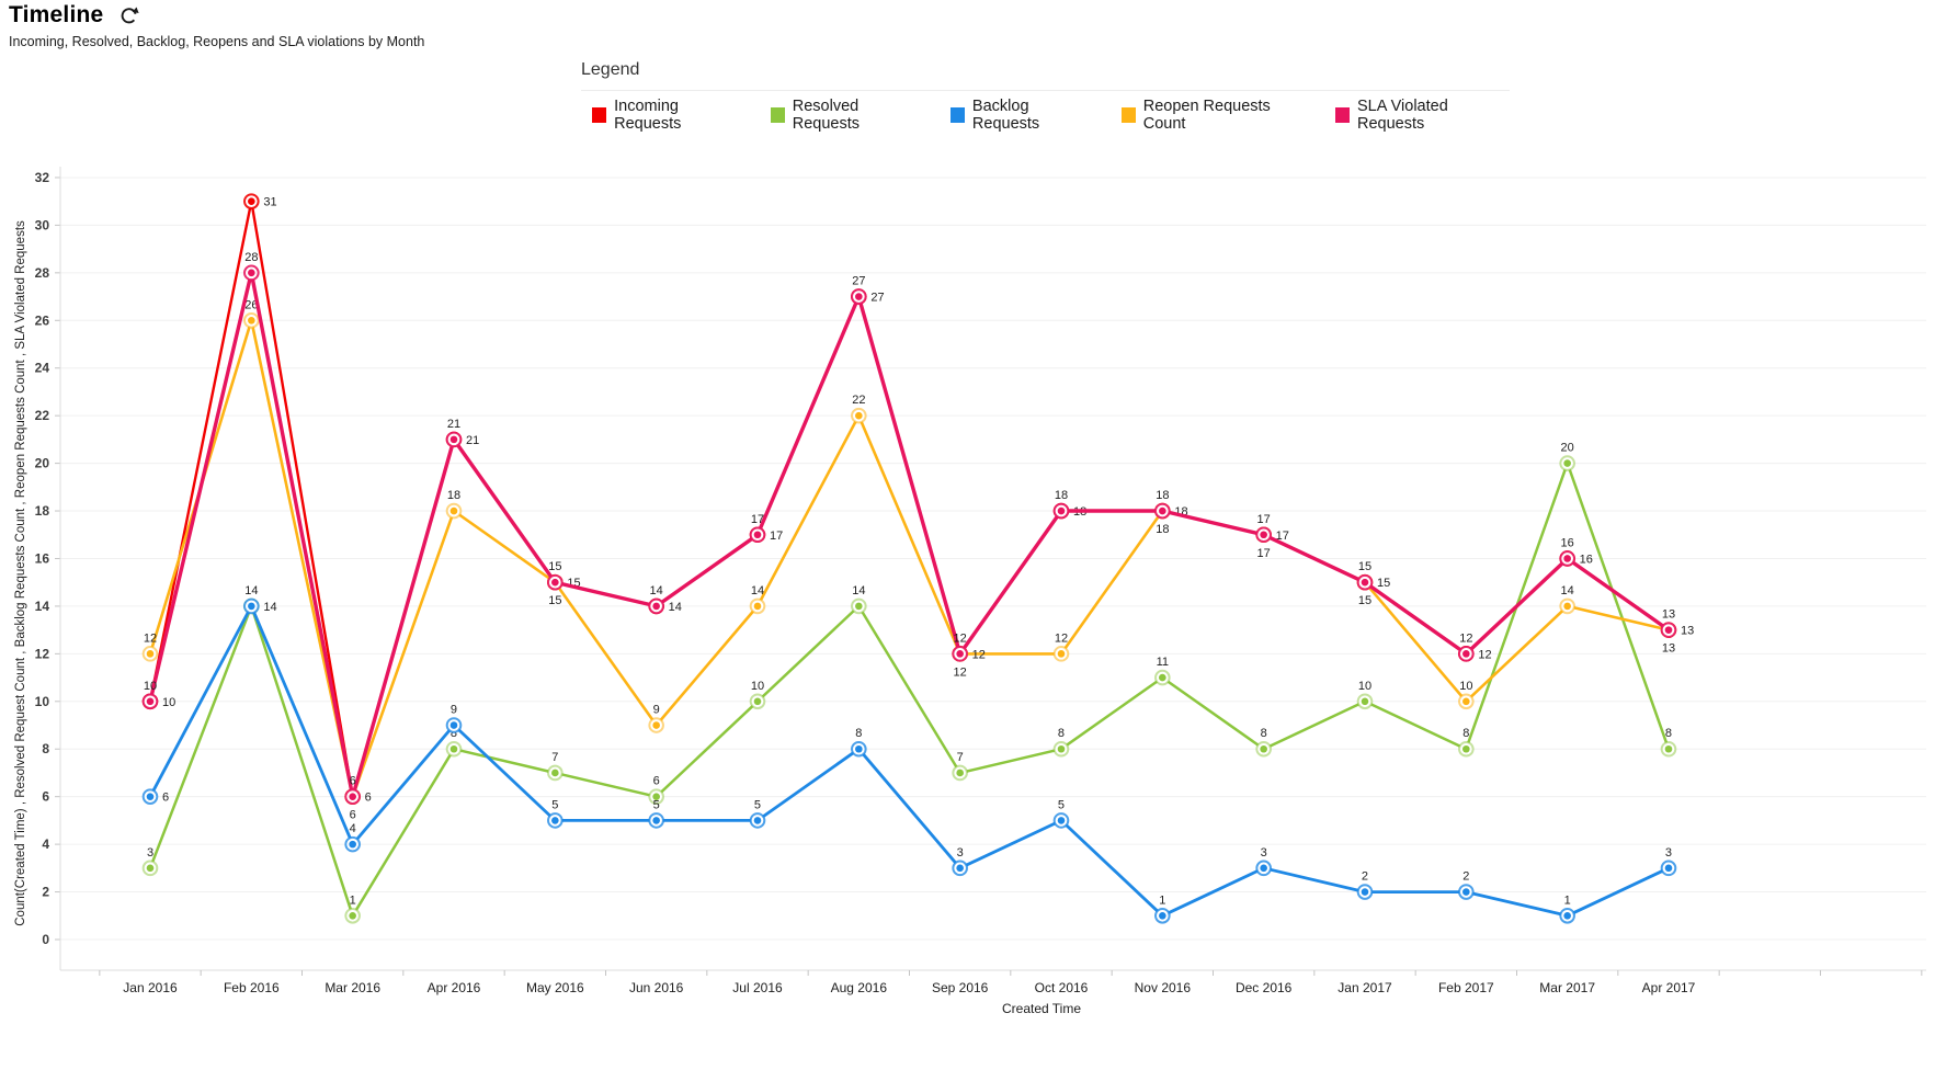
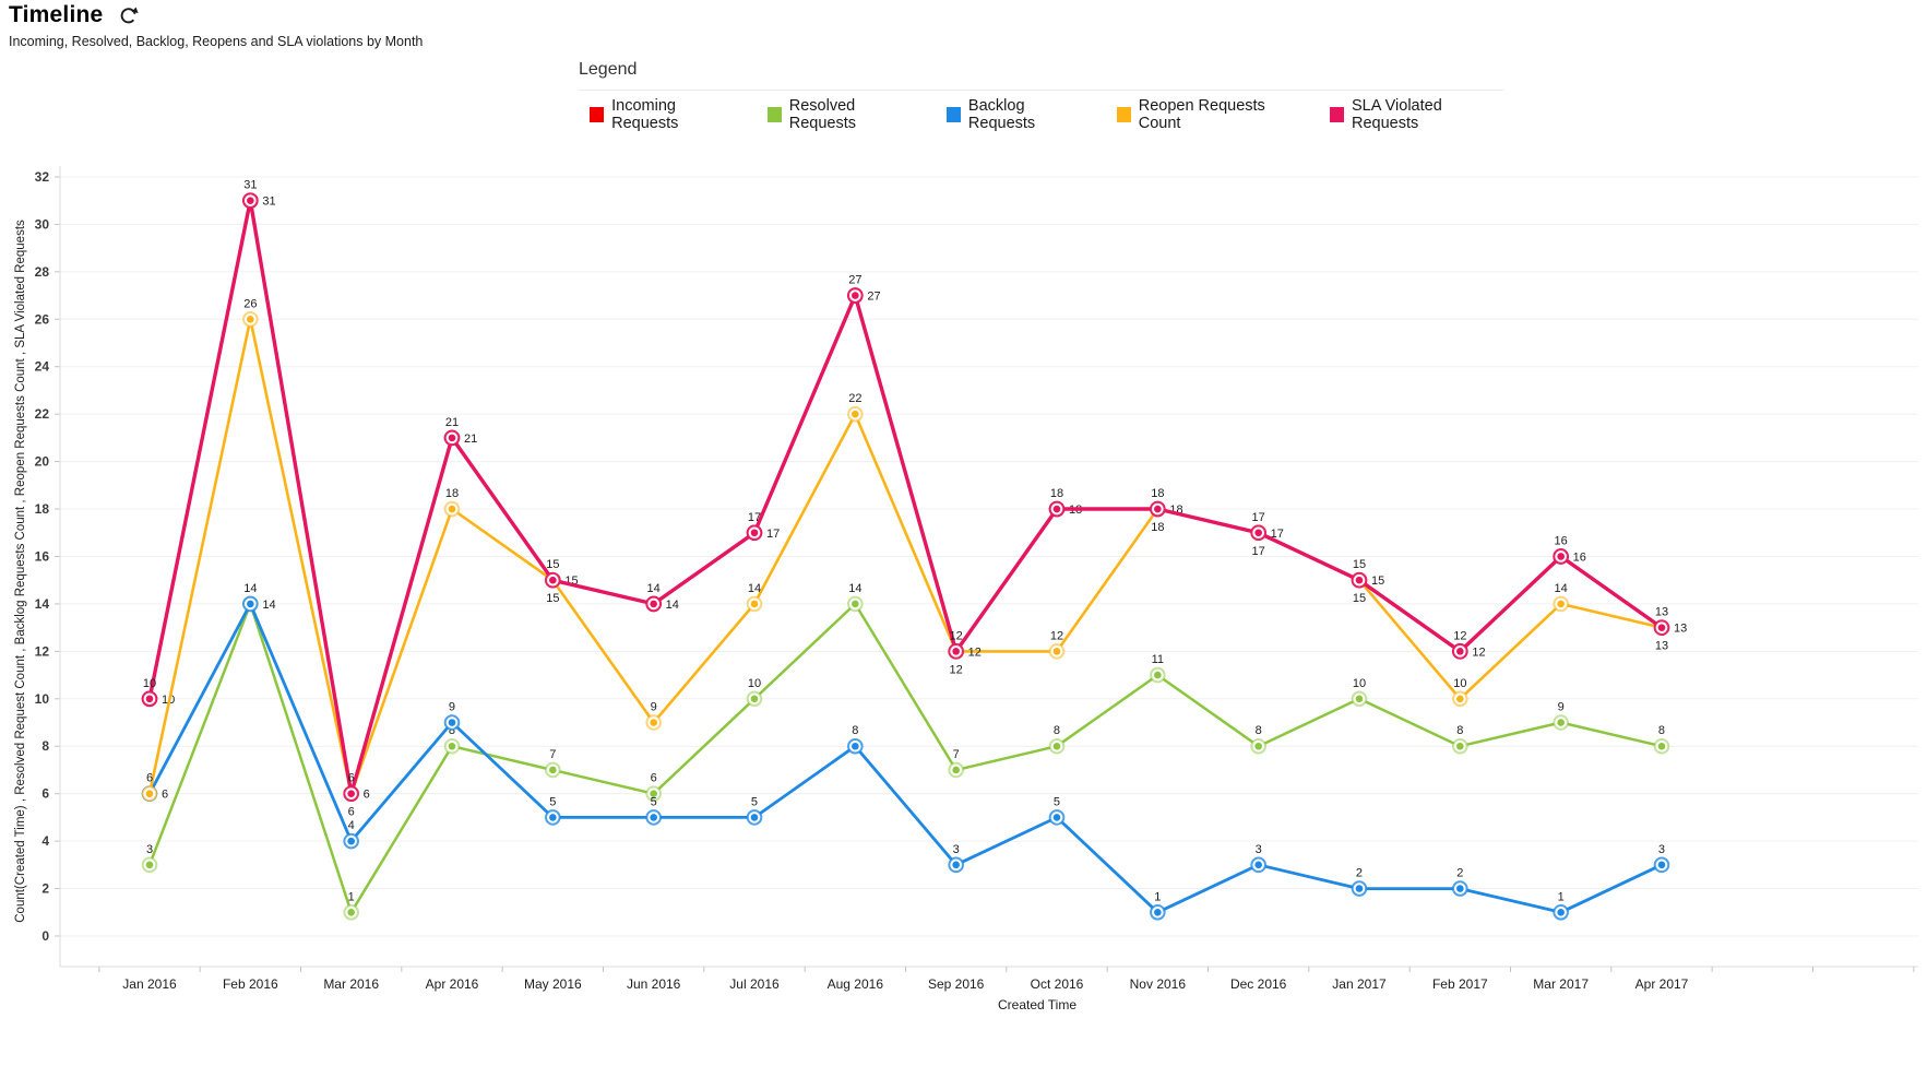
Reopen Requests Count/Jan 2016: 12 -> 6
SLA Violated Requests/Feb 2016: 28 -> 31
Resolved Requests/Mar 2017: 20 -> 9
